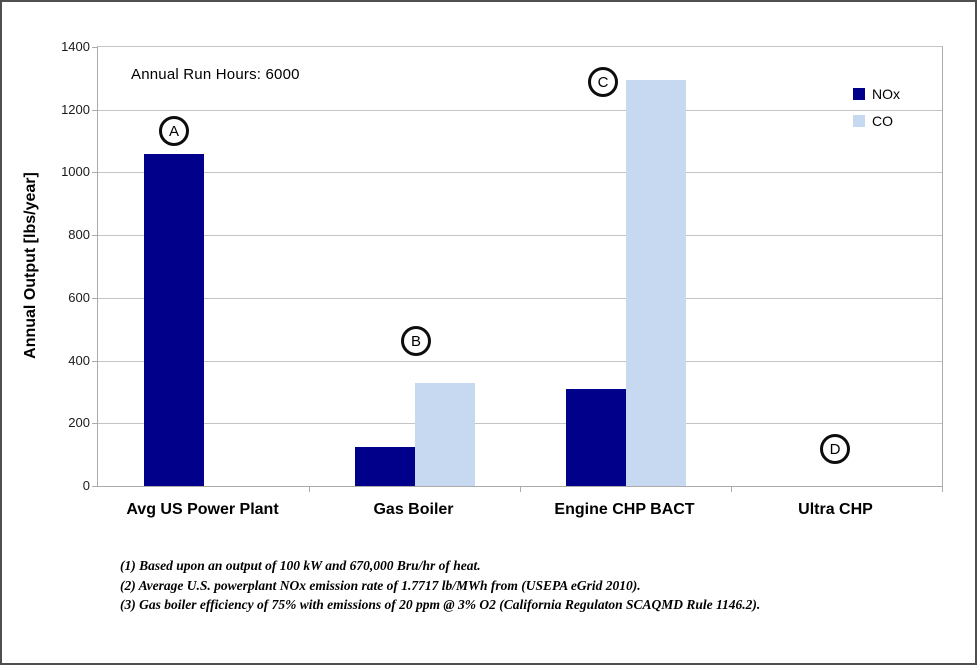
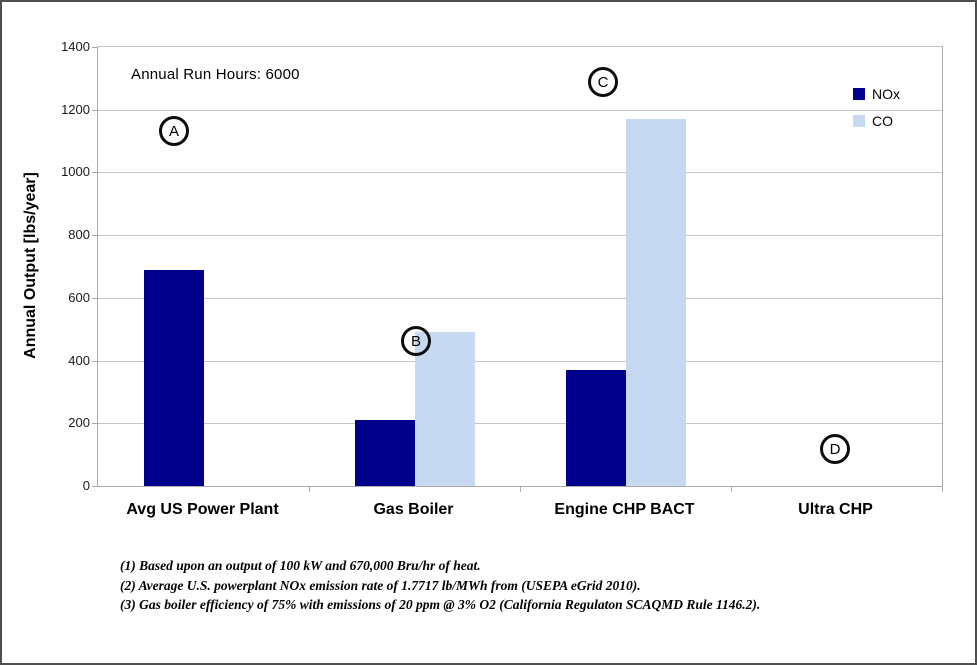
NOx/Avg US Power Plant: 1060 -> 690
NOx/Gas Boiler: 120 -> 210
CO/Gas Boiler: 330 -> 490
NOx/Engine CHP BACT: 310 -> 370
CO/Engine CHP BACT: 1300 -> 1170
